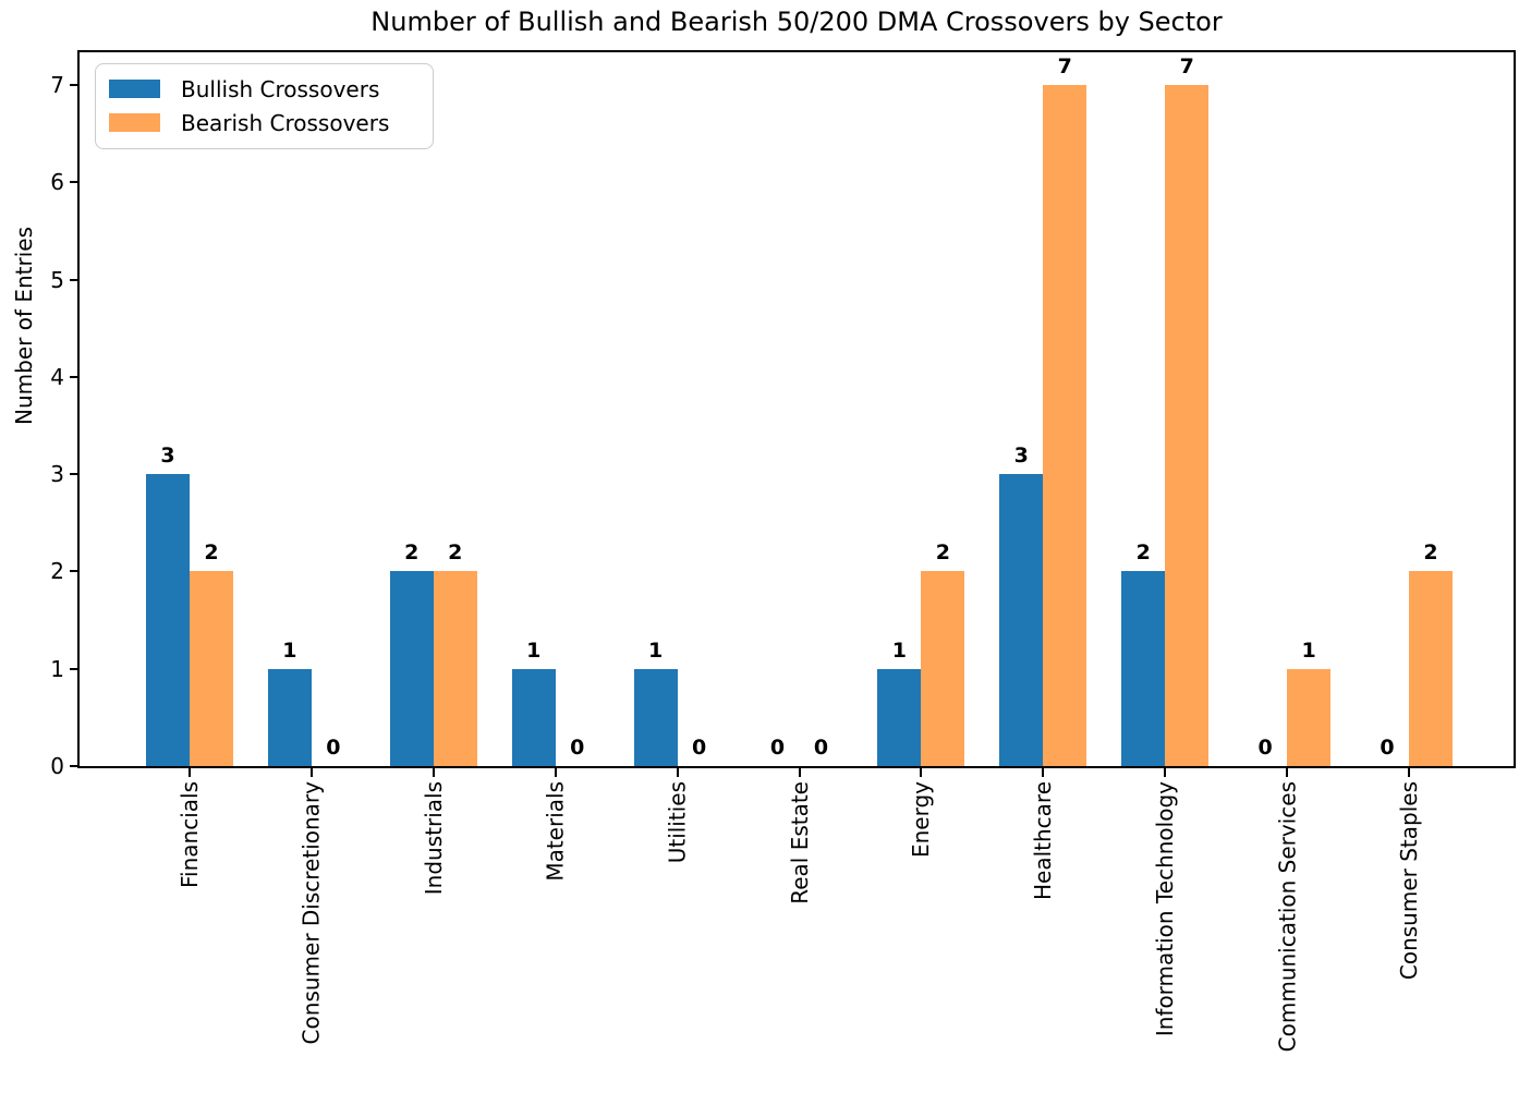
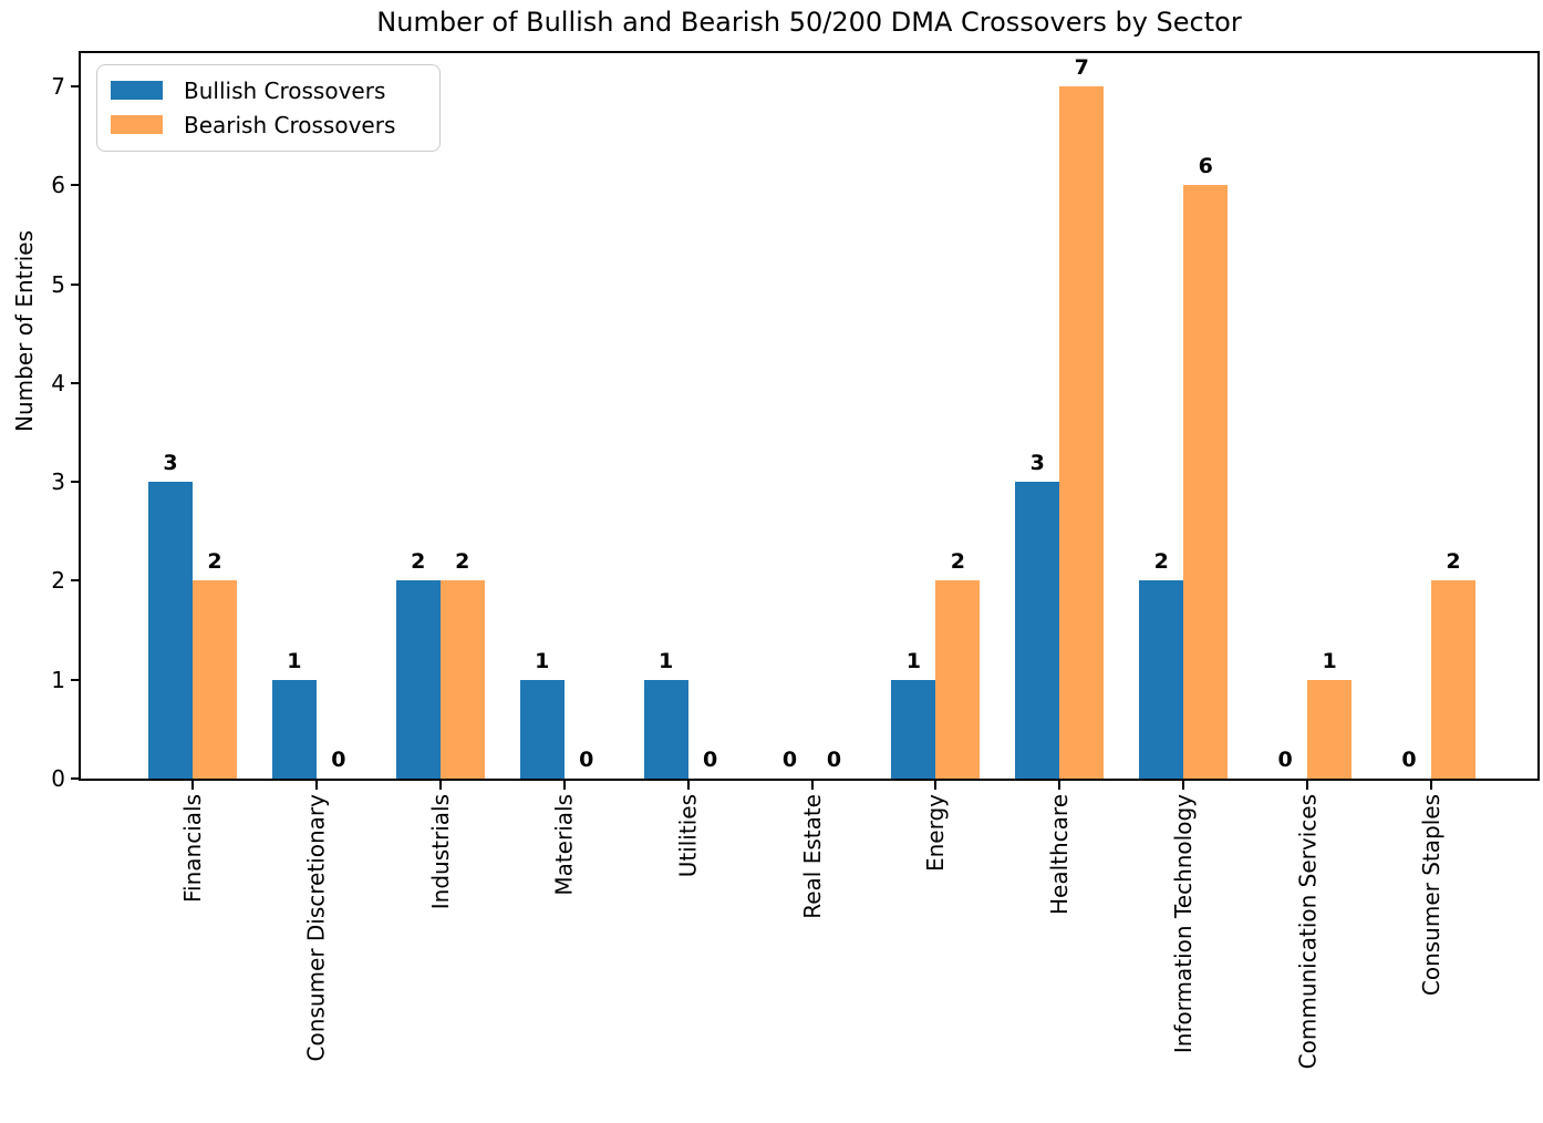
Bearish Crossovers/Information Technology: 7 -> 6
